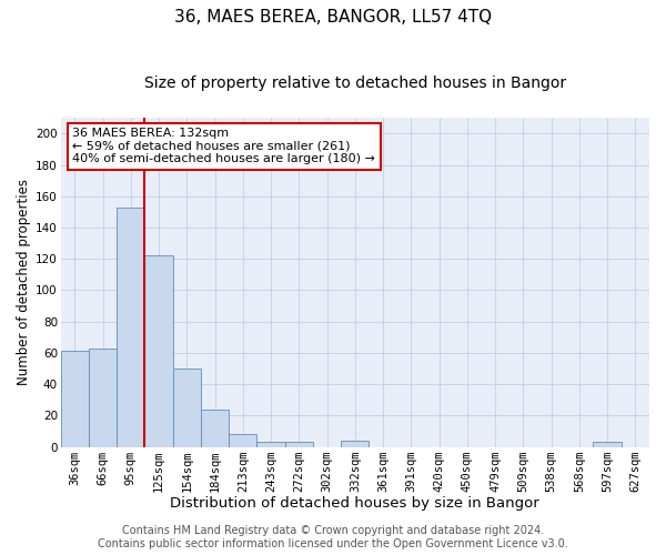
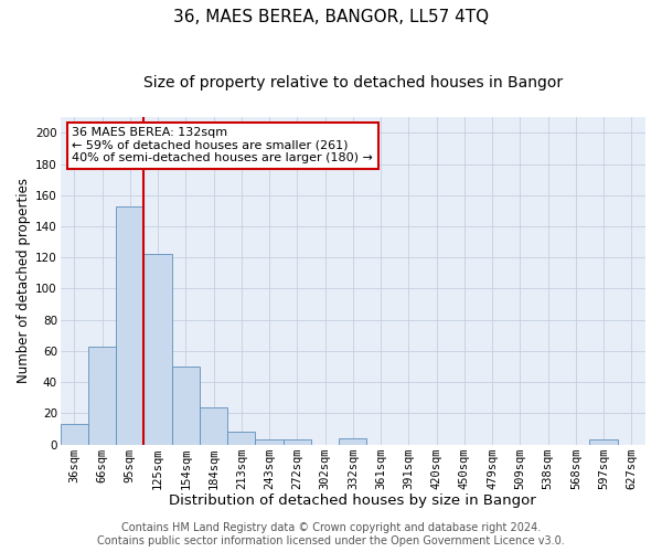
36sqm: 61 -> 13
